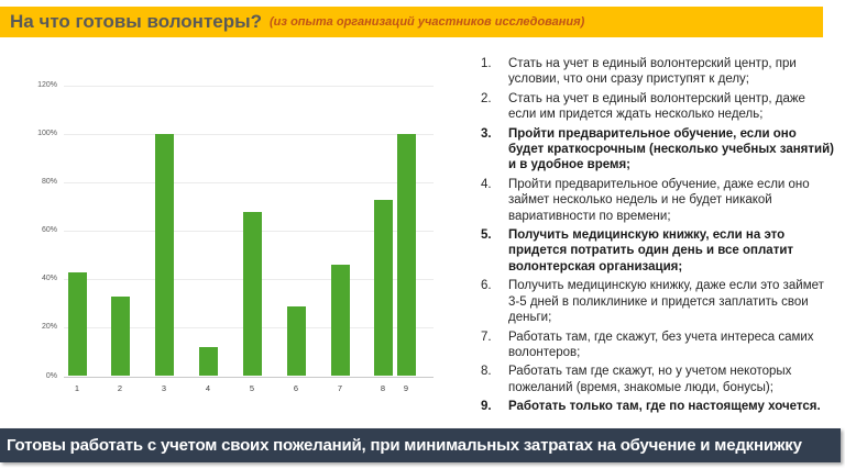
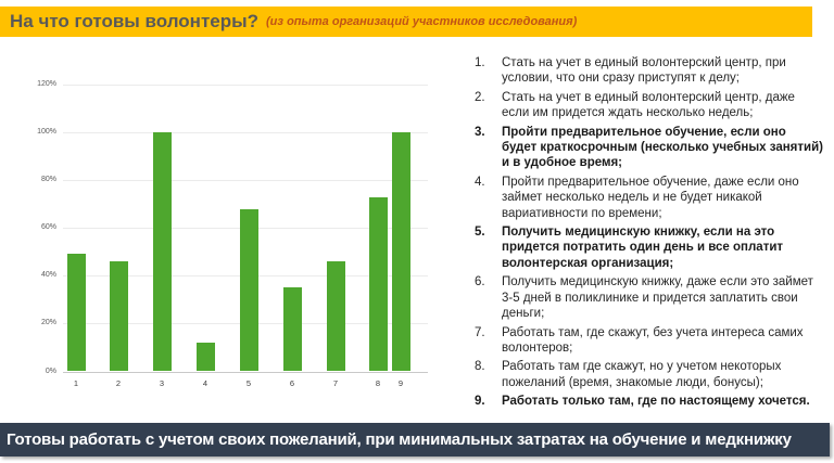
1: 43% -> 49%
2: 33% -> 46%
6: 29% -> 35%
